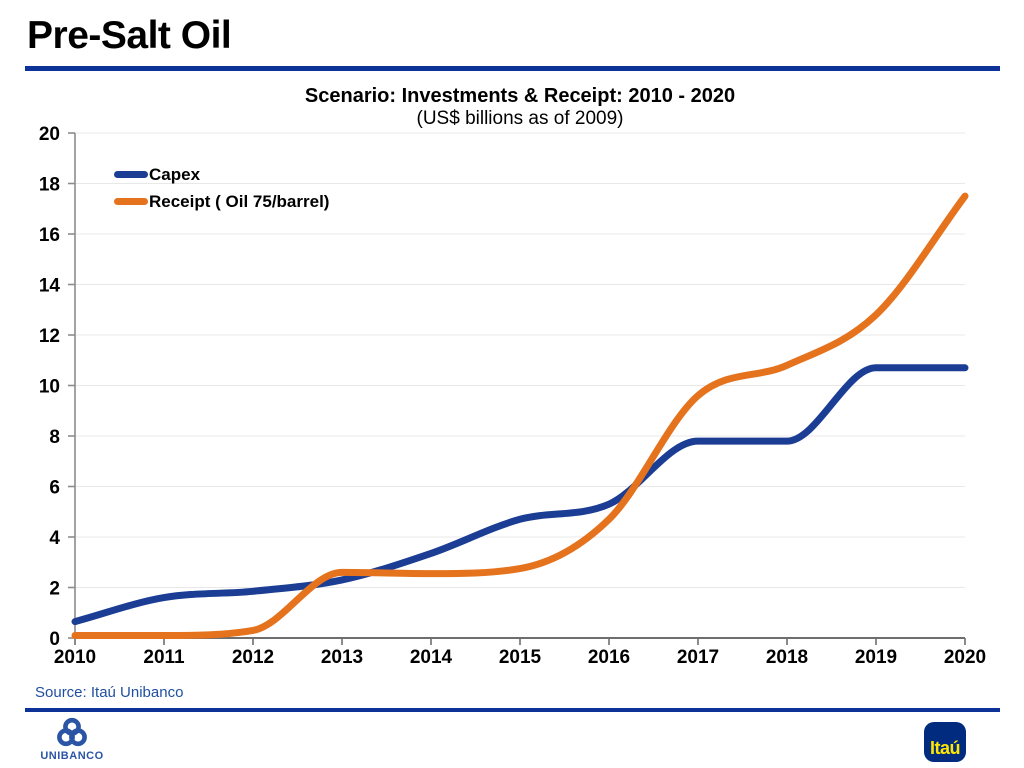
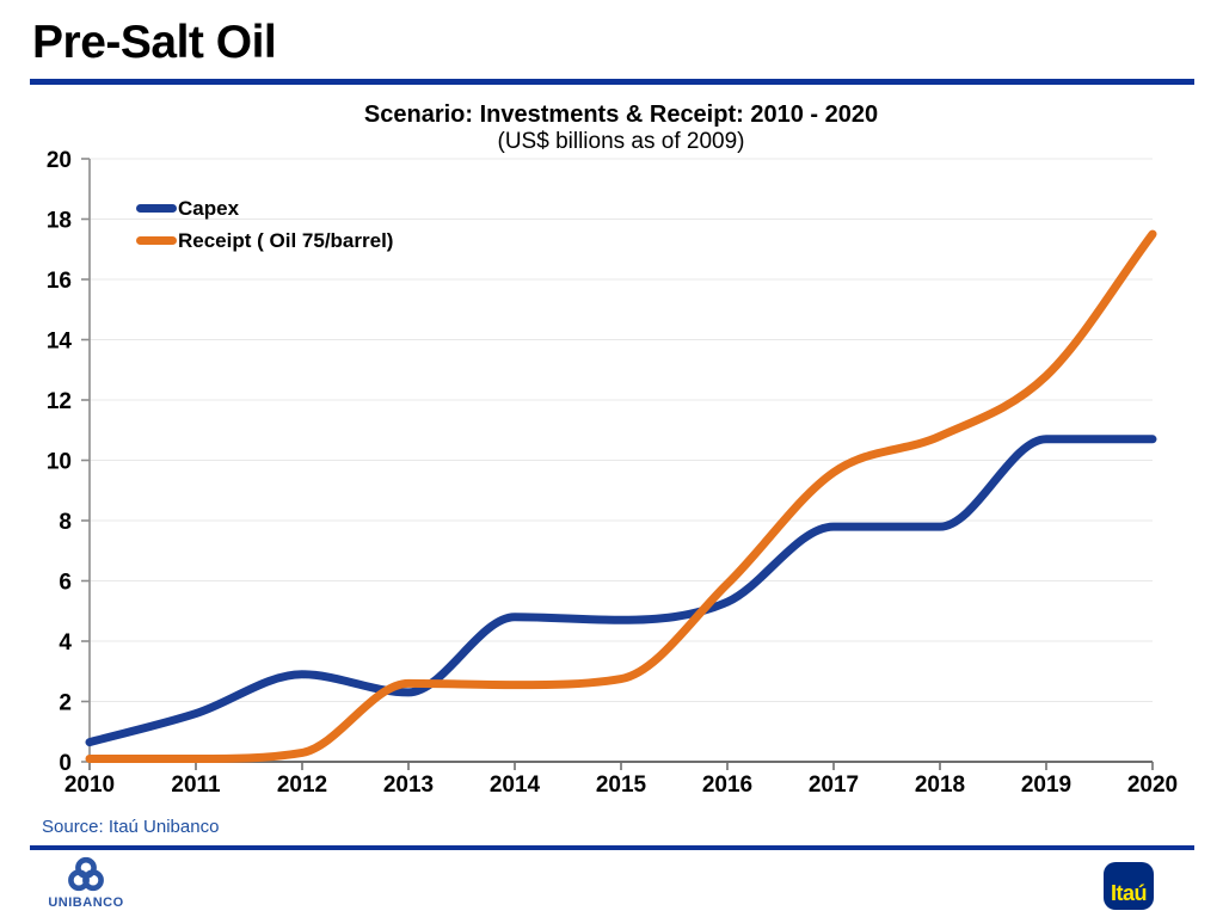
Capex/2012: 1.9 -> 2.9
Capex/2014: 3.4 -> 4.8
Receipt ( Oil 75/barrel)/2016: 4.7 -> 5.9
